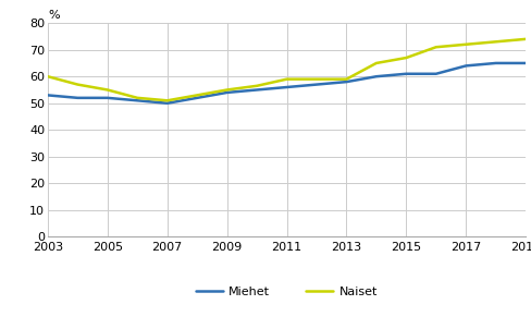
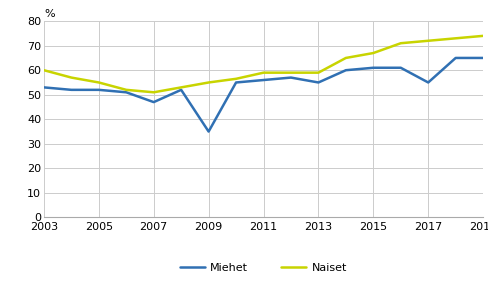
Miehet/2007: 50 -> 47
Miehet/2009: 54 -> 35
Miehet/2013: 58 -> 55
Miehet/2017: 64 -> 55
